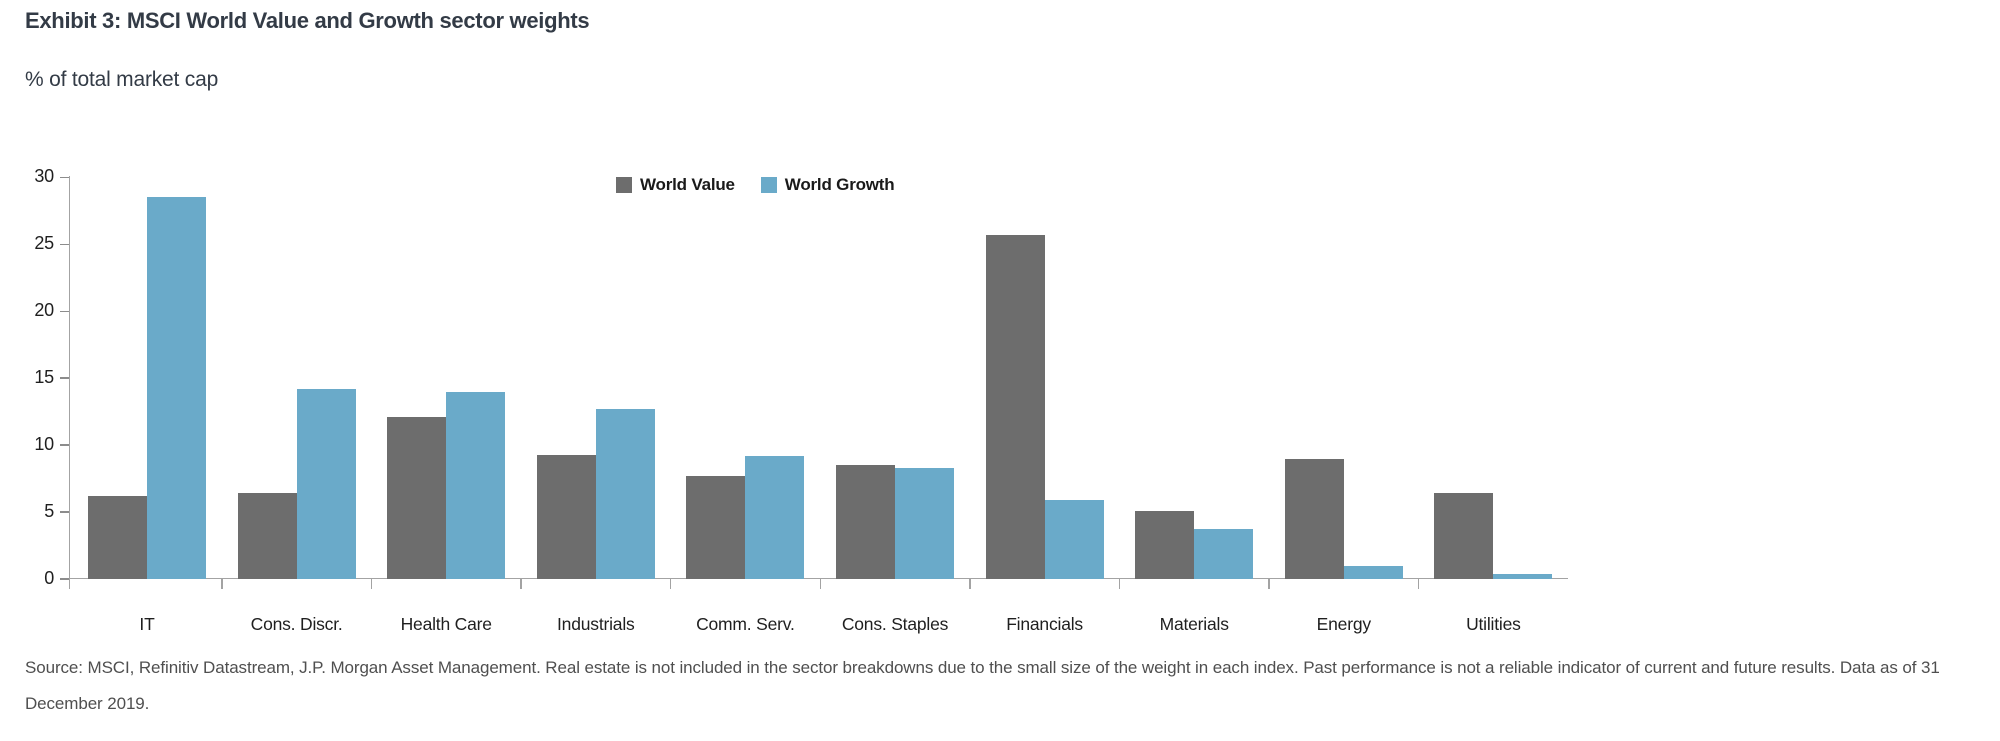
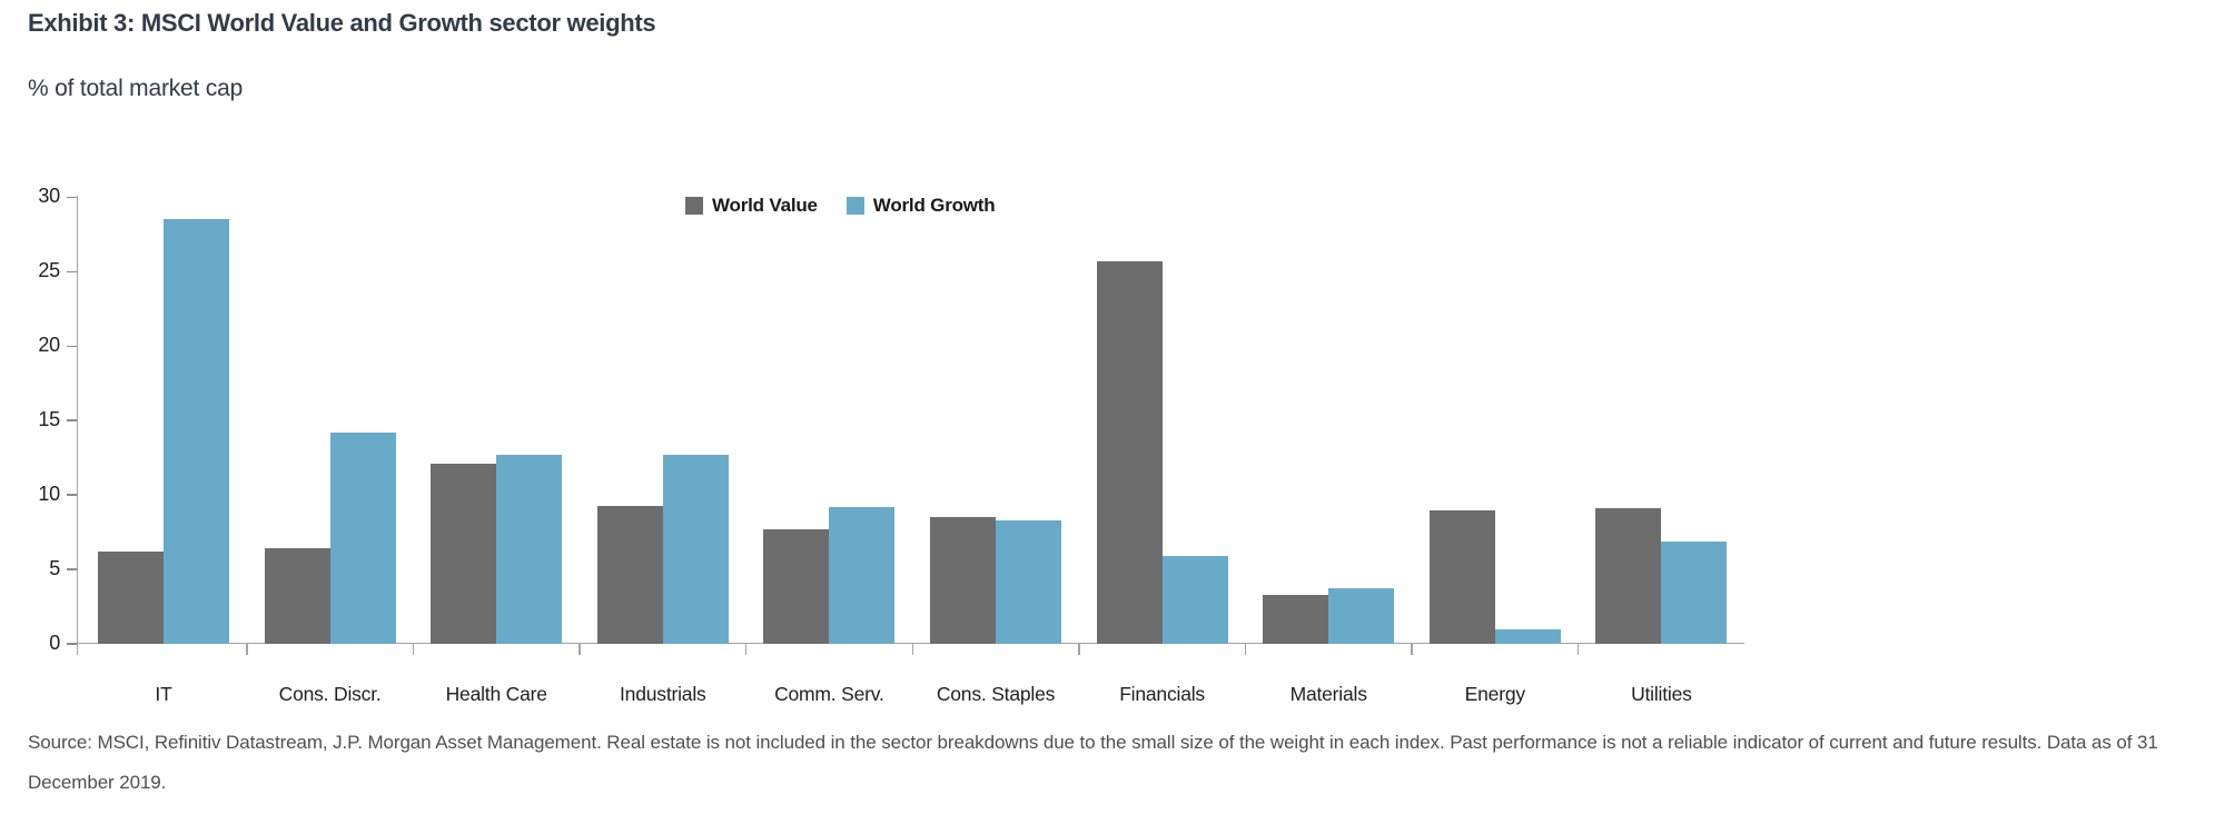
World Growth/Health Care: 14.0 -> 12.7
World Value/Materials: 5.1 -> 3.3
World Value/Utilities: 6.4 -> 9.1
World Growth/Utilities: 0.4 -> 6.9
